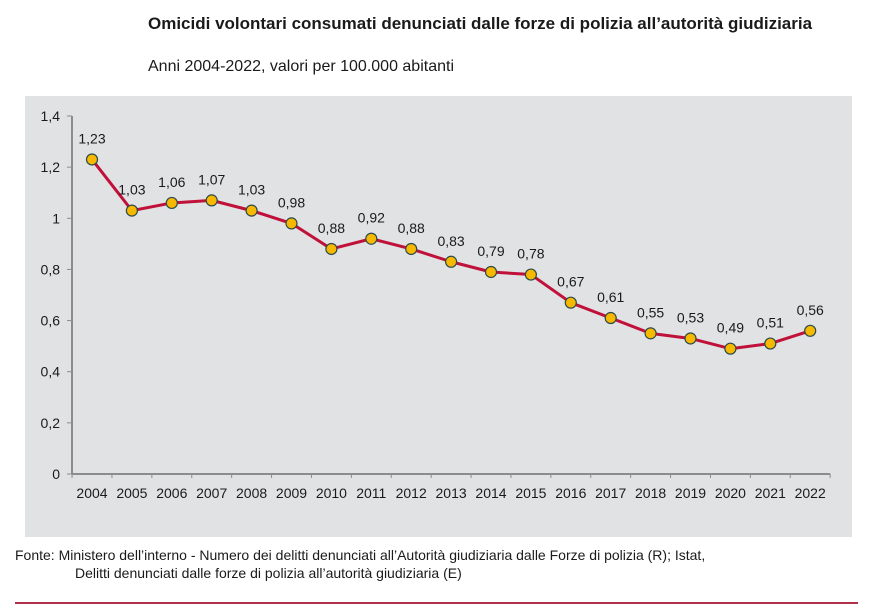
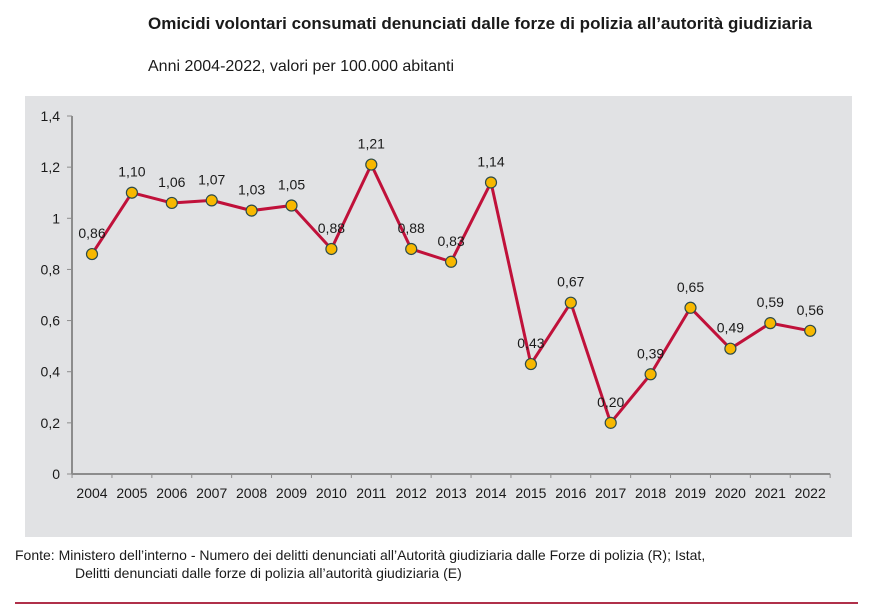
2004: 1,23 -> 0,86
2005: 1,03 -> 1,10
2009: 0,98 -> 1,05
2011: 0,92 -> 1,21
2014: 0,79 -> 1,14
2015: 0,78 -> 0,43
2017: 0,61 -> 0,20
2018: 0,55 -> 0,39
2019: 0,53 -> 0,65
2021: 0,51 -> 0,59
